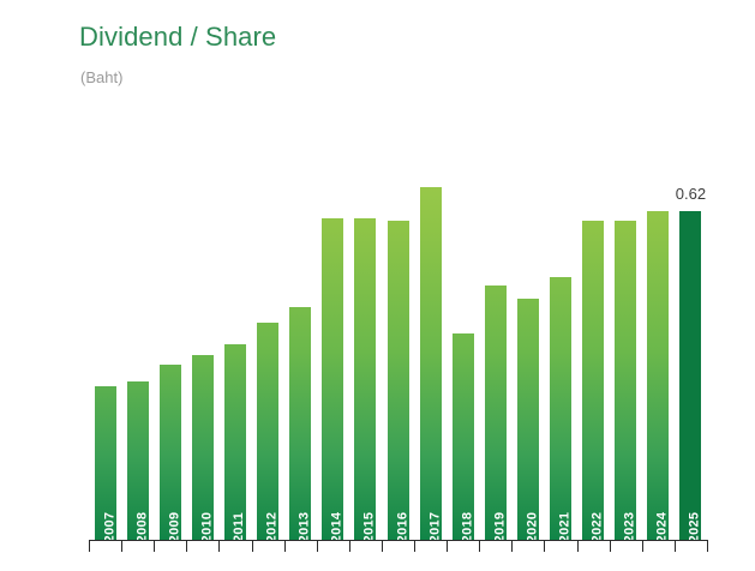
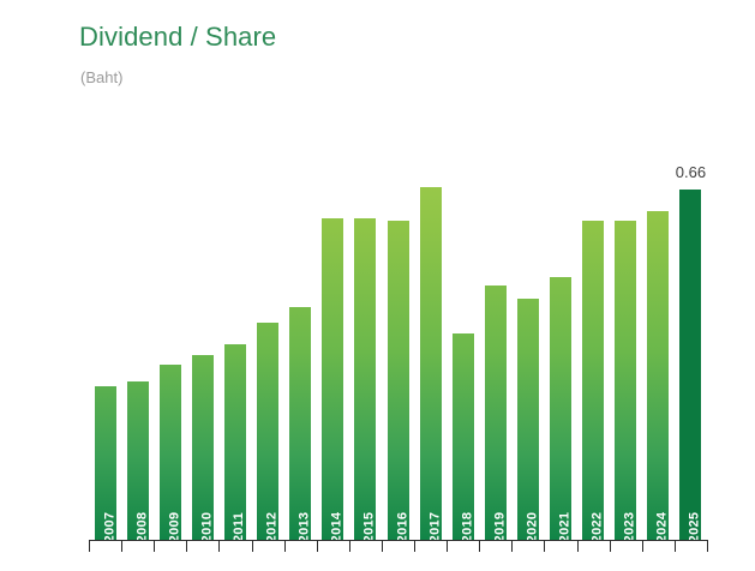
2025: 0.62 -> 0.66
